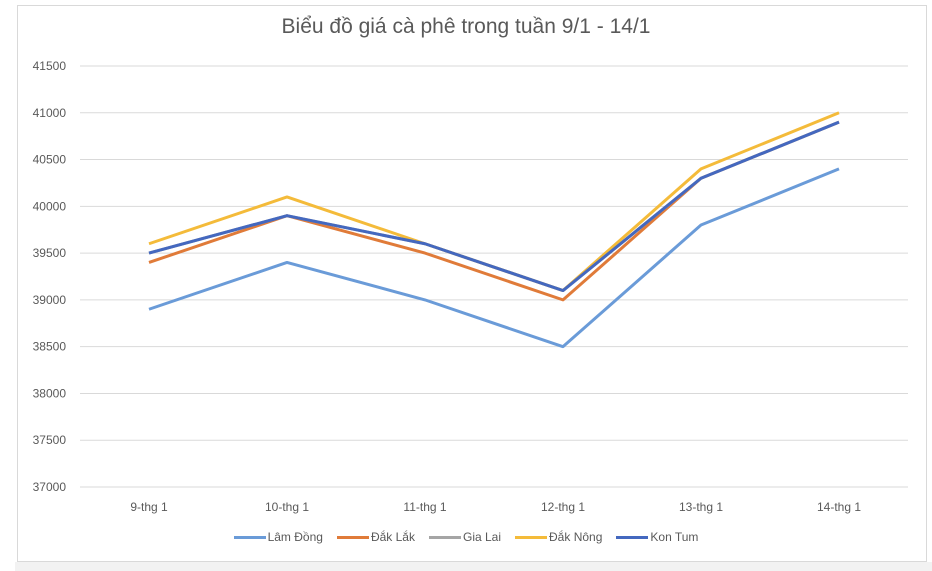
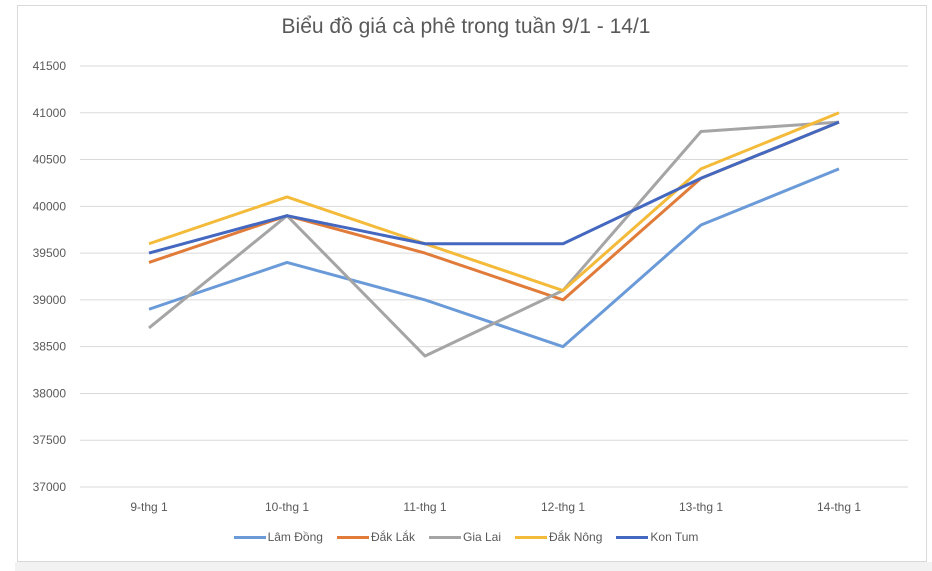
Gia Lai/9-thg 1: 39500 -> 38700
Gia Lai/11-thg 1: 39600 -> 38400
Kon Tum/12-thg 1: 39100 -> 39600
Gia Lai/13-thg 1: 40300 -> 40800
